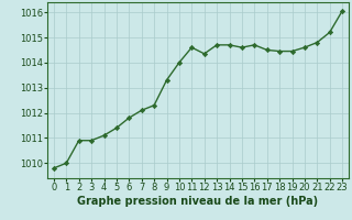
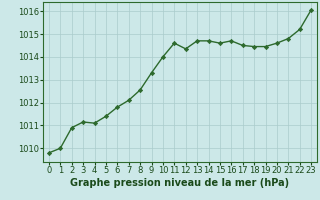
3: 1010.90 -> 1011.15
8: 1012.30 -> 1012.55
